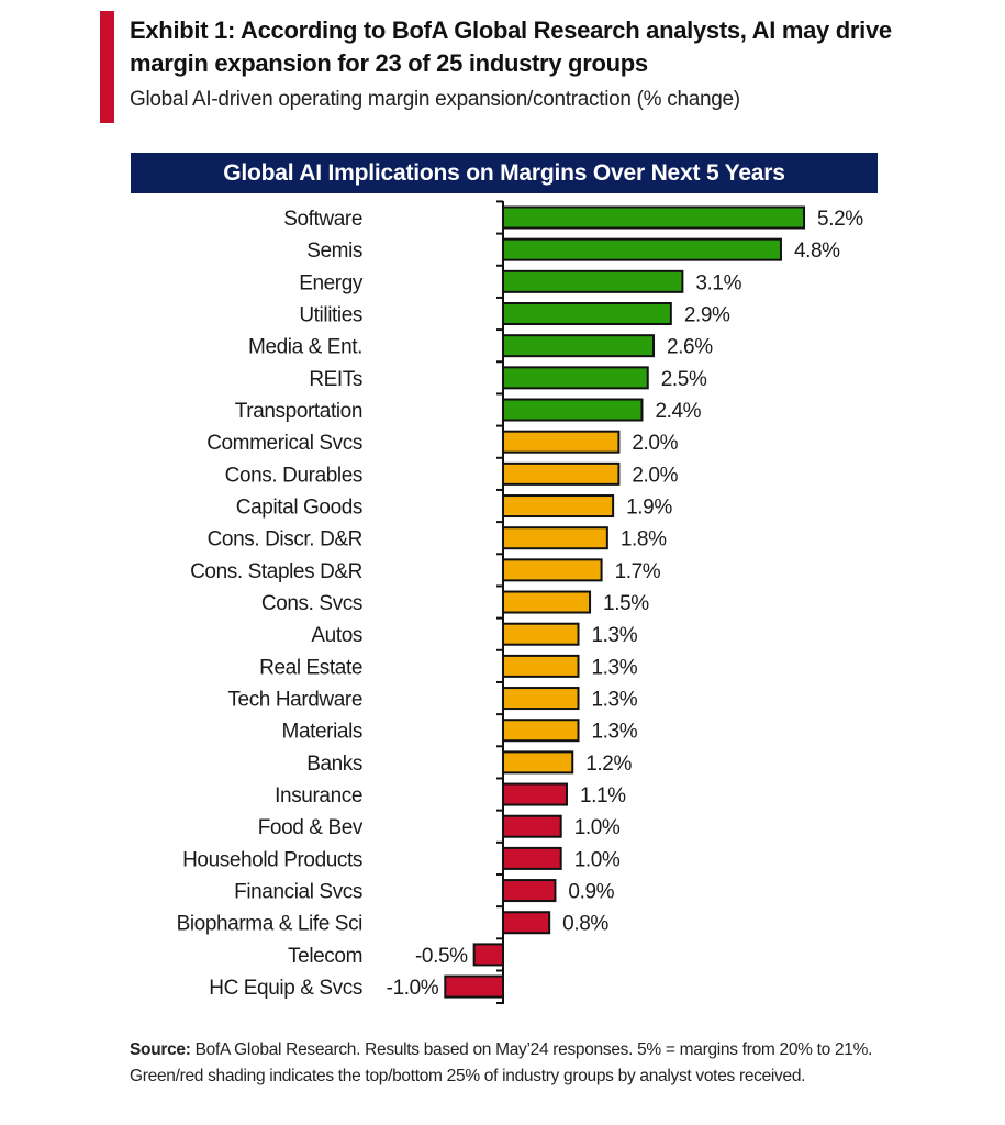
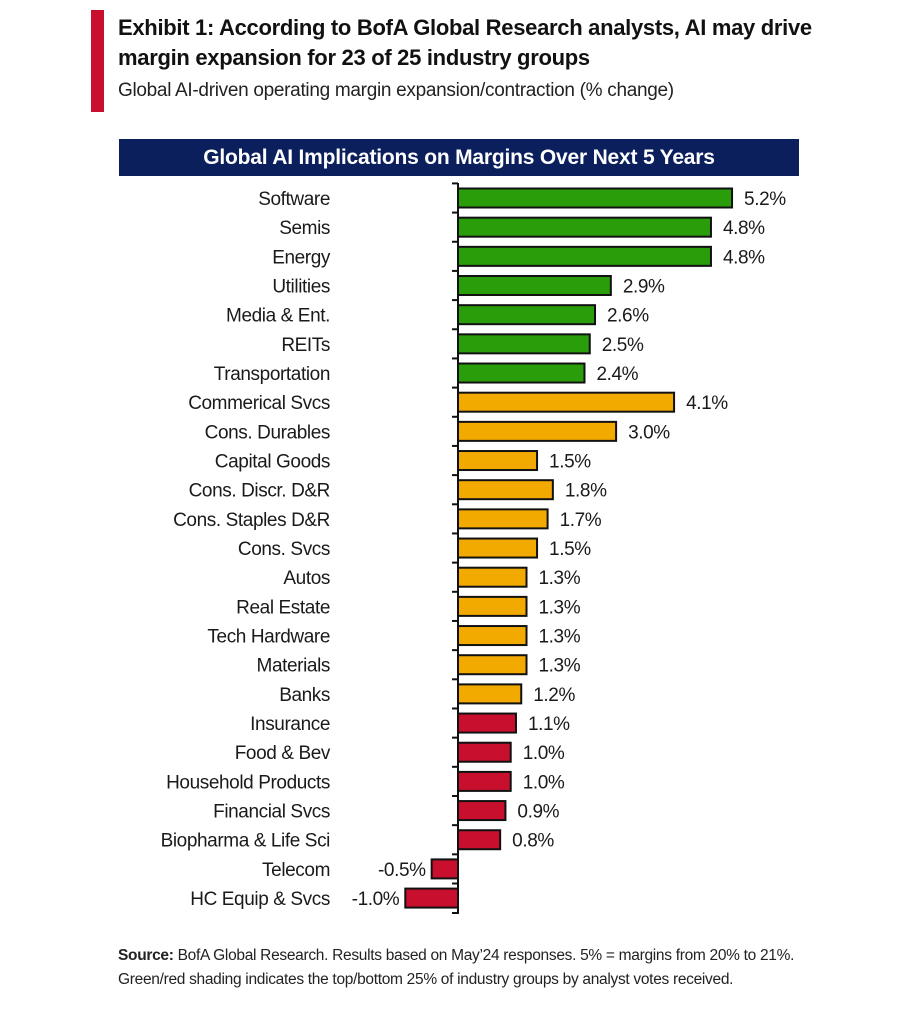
Energy: 3.1% -> 4.8%
Commerical Svcs: 2.0% -> 4.1%
Cons. Durables: 2.0% -> 3.0%
Capital Goods: 1.9% -> 1.5%
